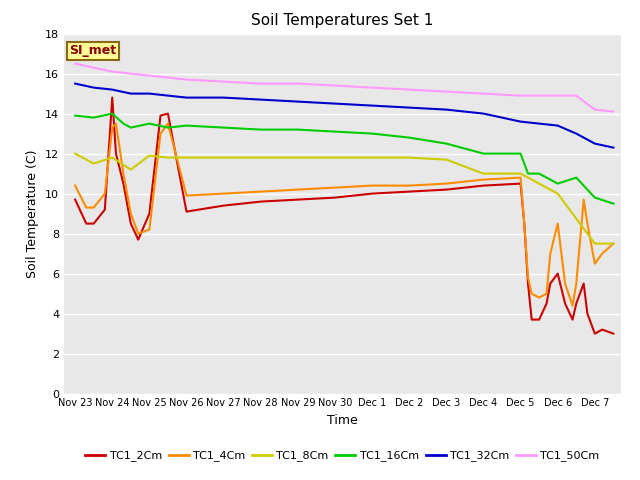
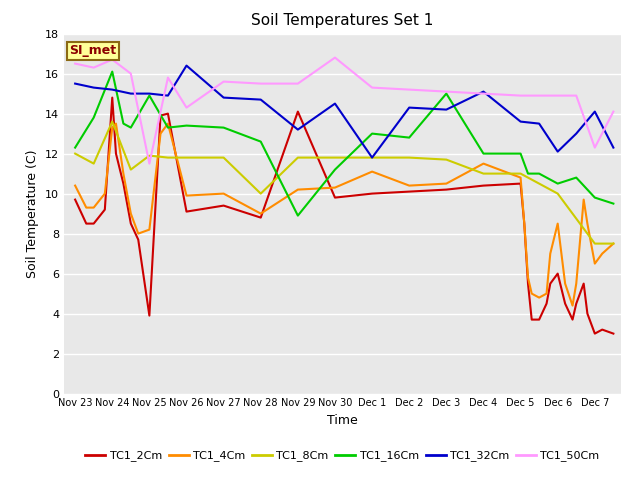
TC1_16Cm/Nov 23: 13.9 -> 12.3
TC1_8Cm/Nov 24: 11.8 -> 13.6
TC1_16Cm/Nov 24: 14.0 -> 16.1
TC1_50Cm/Nov 24: 16.1 -> 16.7
TC1_2Cm/Nov 25: 9.0 -> 3.9
TC1_16Cm/Nov 25: 13.5 -> 14.9
TC1_50Cm/Nov 25: 15.9 -> 11.5
TC1_32Cm/Nov 26: 14.8 -> 16.4
TC1_50Cm/Nov 26: 15.7 -> 14.3
TC1_2Cm/Nov 28: 9.6 -> 8.8
TC1_4Cm/Nov 28: 10.1 -> 9.0
TC1_8Cm/Nov 28: 11.8 -> 10.0
TC1_16Cm/Nov 28: 13.2 -> 12.6
TC1_2Cm/Nov 29: 9.7 -> 14.1
TC1_16Cm/Nov 29: 13.2 -> 8.9
TC1_32Cm/Nov 29: 14.6 -> 13.2
TC1_16Cm/Nov 30: 13.1 -> 11.2
TC1_50Cm/Nov 30: 15.4 -> 16.8
TC1_4Cm/Dec 1: 10.4 -> 11.1
TC1_32Cm/Dec 1: 14.4 -> 11.8
TC1_16Cm/Dec 3: 12.5 -> 15.0
TC1_4Cm/Dec 4: 10.7 -> 11.5
TC1_32Cm/Dec 4: 14.0 -> 15.1
TC1_32Cm/Dec 6: 13.4 -> 12.1
TC1_32Cm/Dec 7: 12.5 -> 14.1
TC1_50Cm/Dec 7: 14.2 -> 12.3
